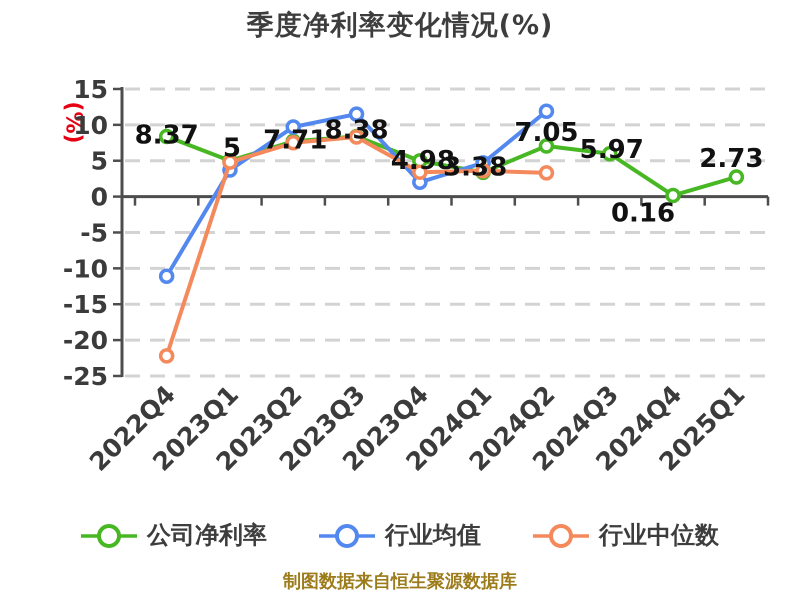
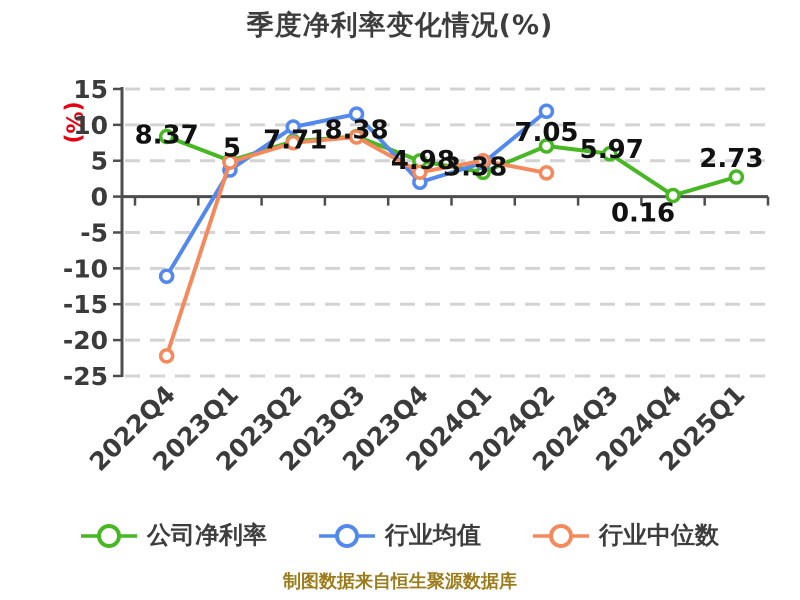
行业中位数/2024Q1: 4 -> 5
